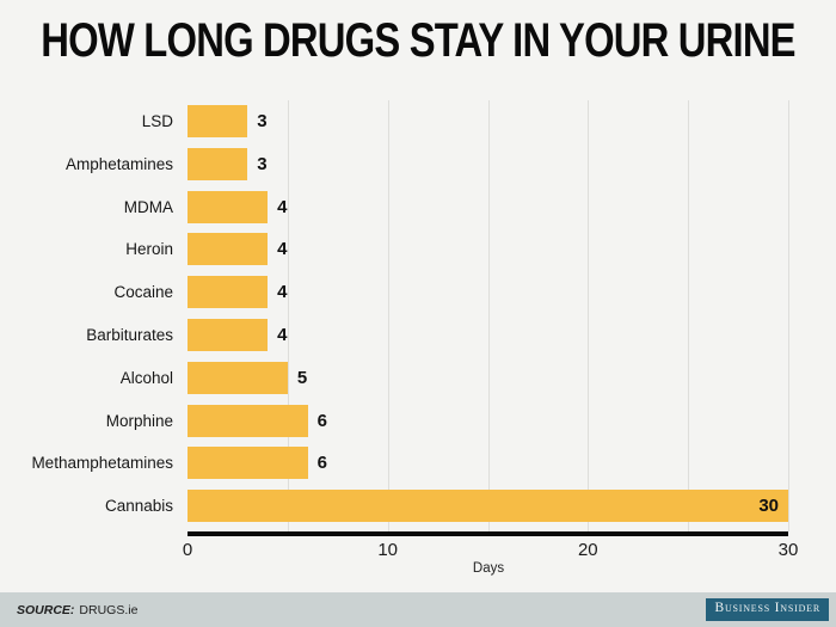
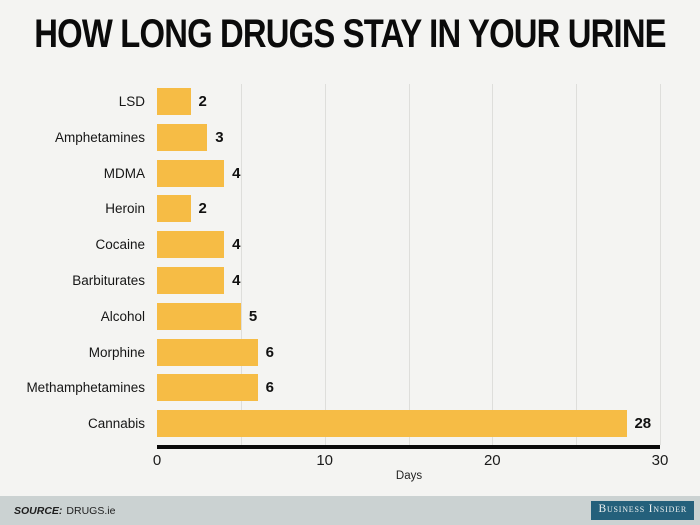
LSD: 3 -> 2
Heroin: 4 -> 2
Cannabis: 30 -> 28
